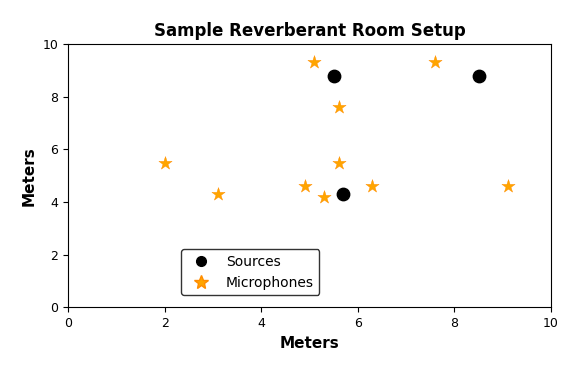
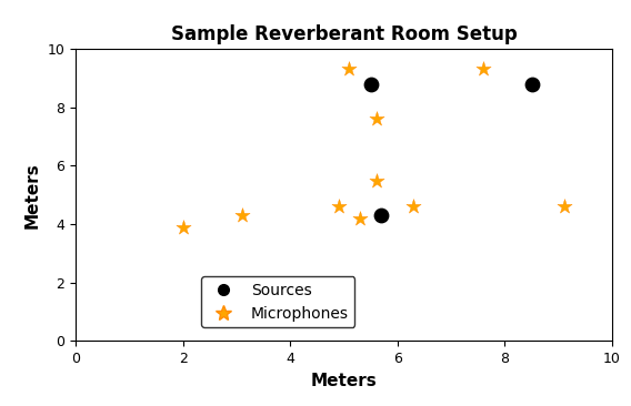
Microphones/2: 5.5 -> 3.9
